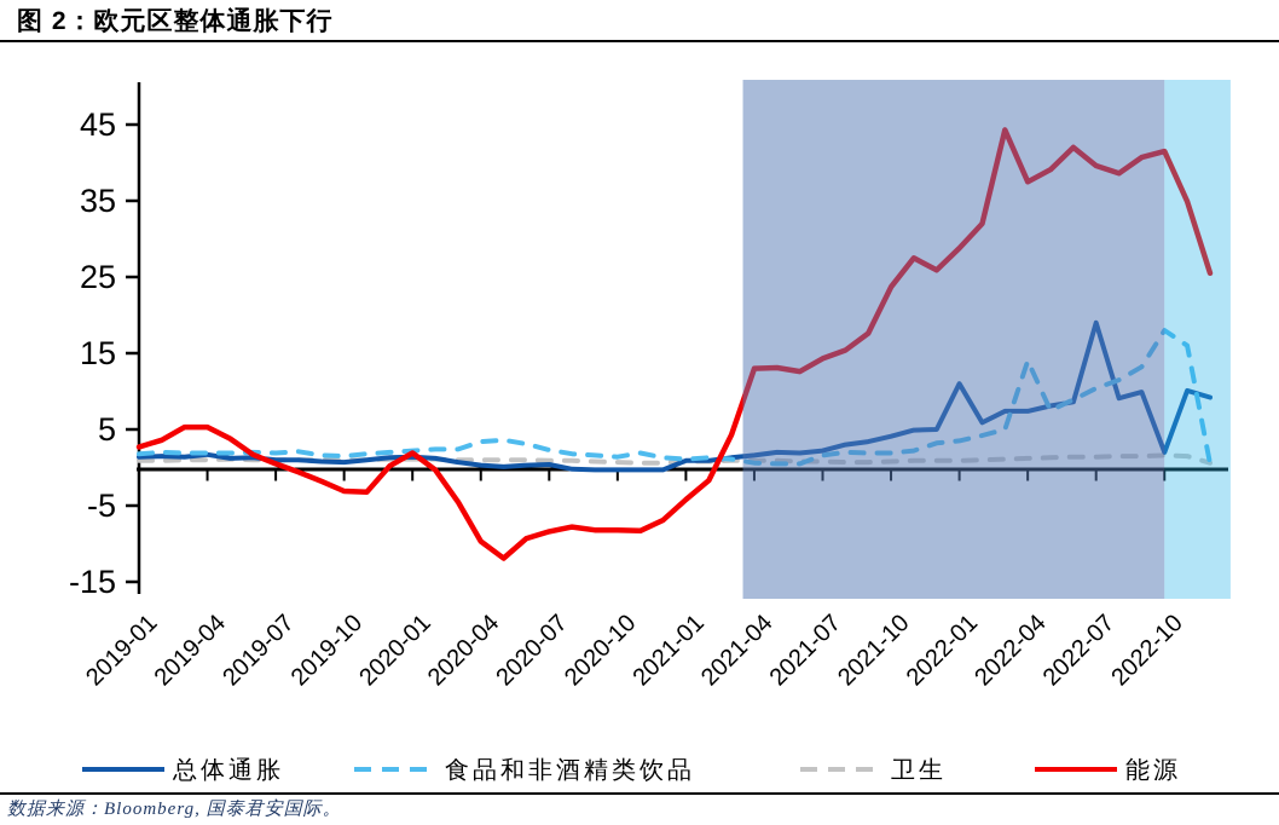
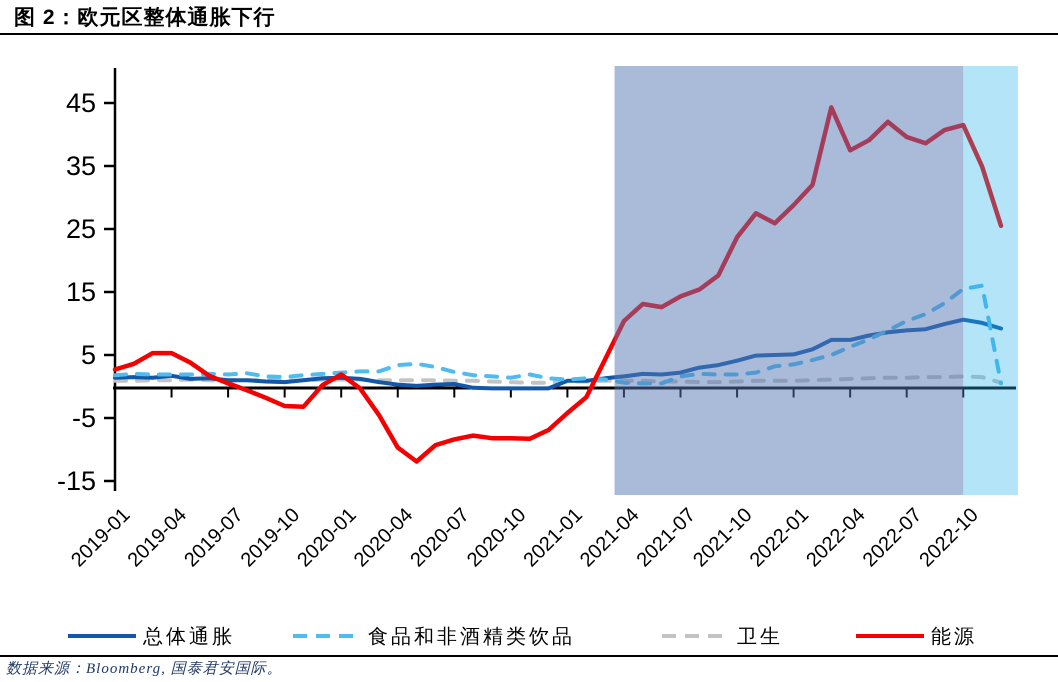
能源/2021-04: 13 -> 10
总体通胀/2022-01: 11 -> 5
食品和非酒精类饮品/2022-04: 14 -> 6
总体通胀/2022-07: 19 -> 9
总体通胀/2022-10: 2 -> 11
食品和非酒精类饮品/2022-10: 18 -> 16
